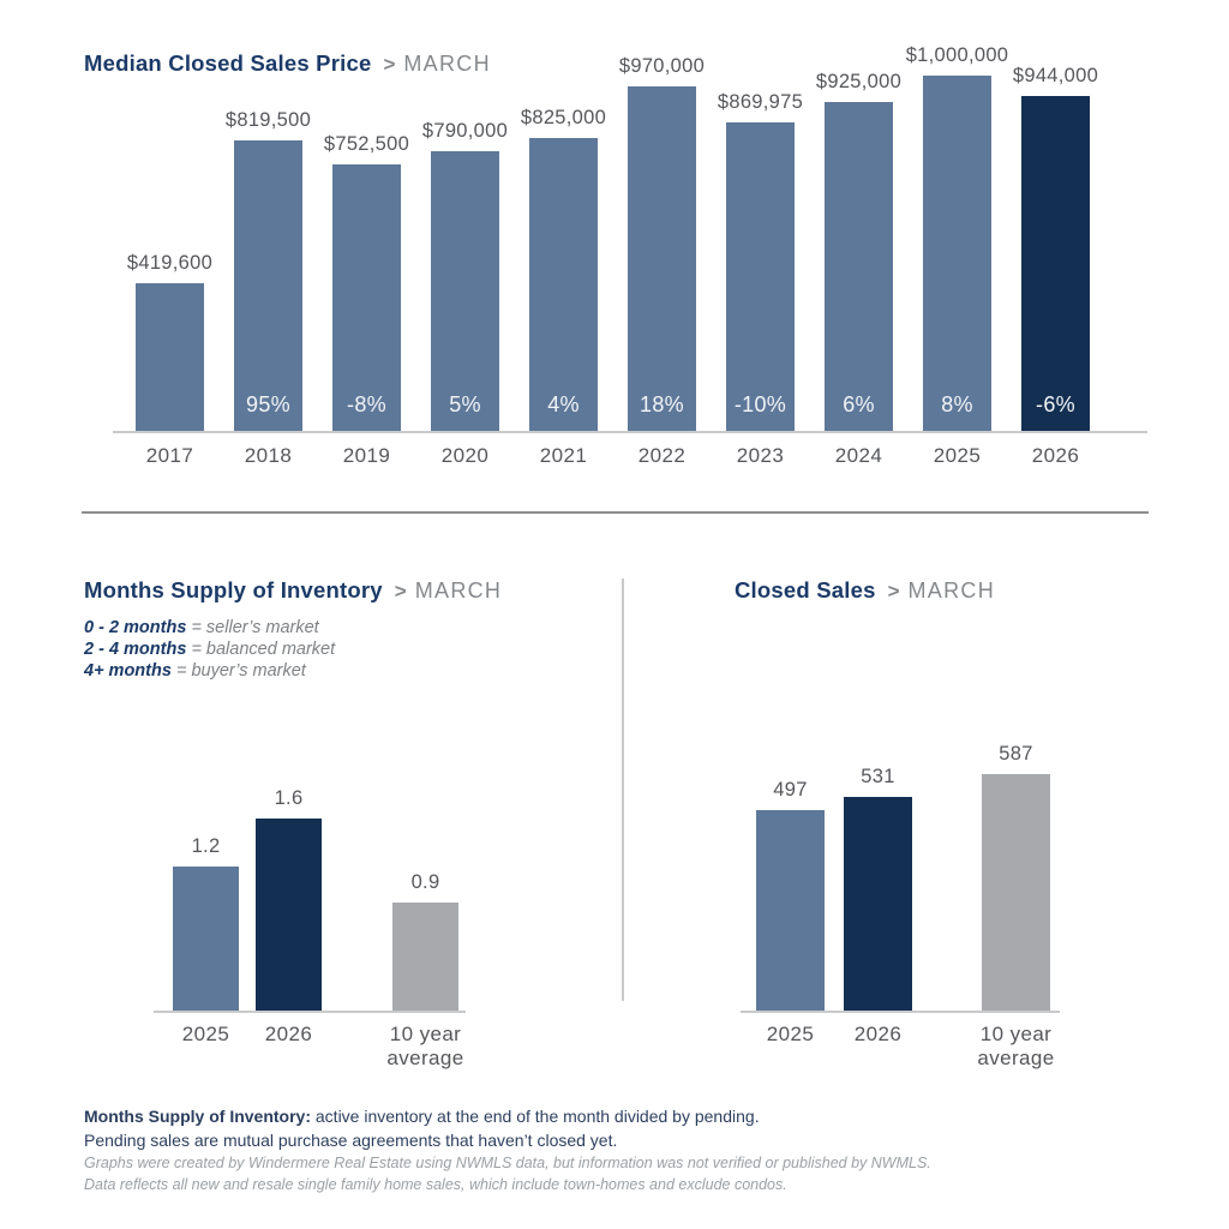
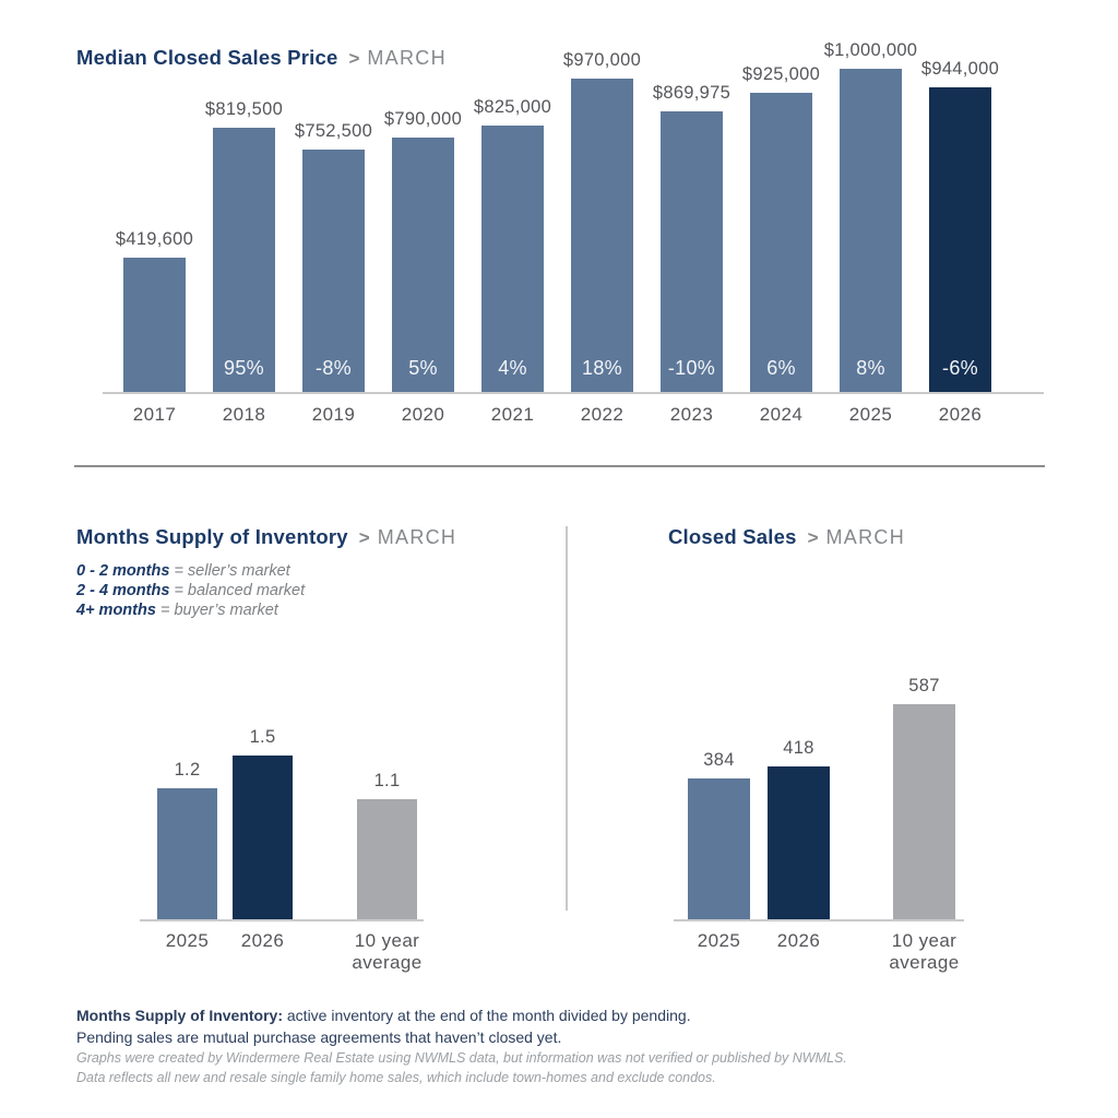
Months Supply of Inventory > MARCH/2026: 1.6 -> 1.5
Months Supply of Inventory > MARCH/10 year average: 0.9 -> 1.1
Closed Sales > MARCH/2025: 497 -> 384
Closed Sales > MARCH/2026: 531 -> 418
